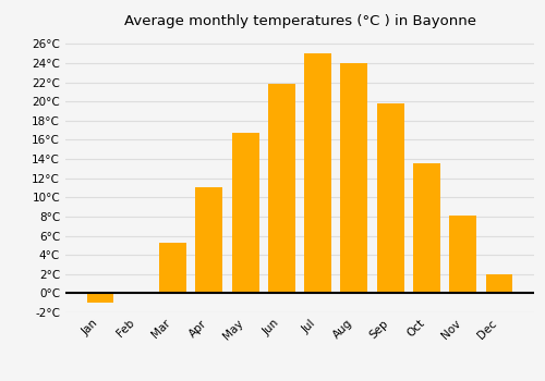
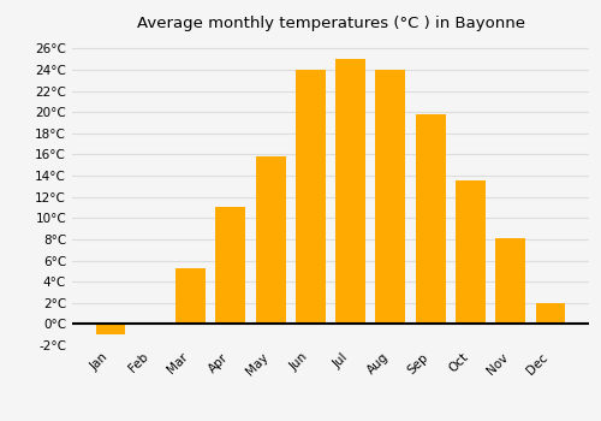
May: 16.7°C -> 15.8°C
Jun: 21.8°C -> 24.0°C
